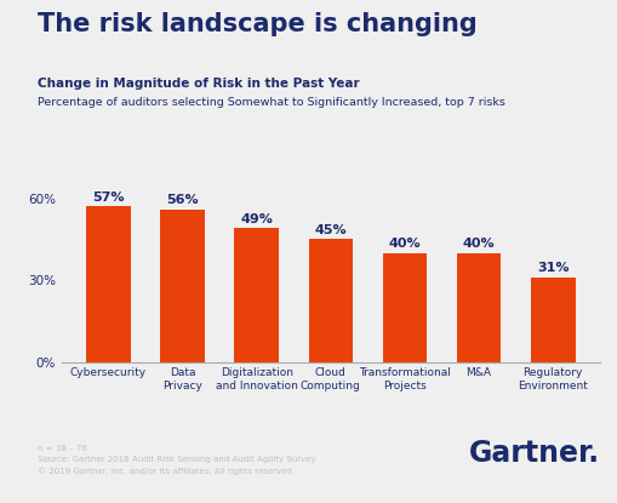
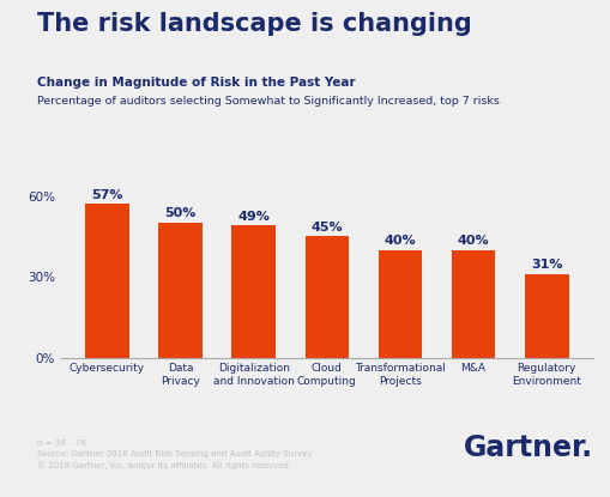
Data Privacy: 56% -> 50%
